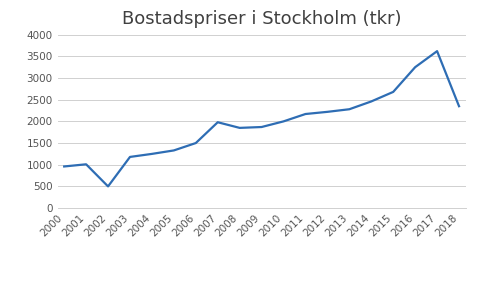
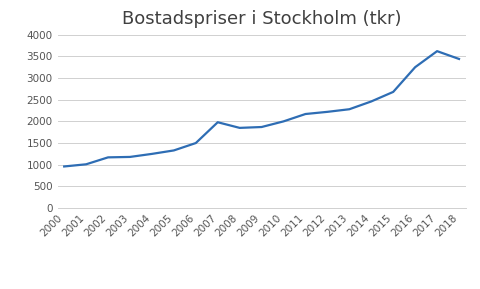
2002: 500 -> 1170
2018: 2350 -> 3440
